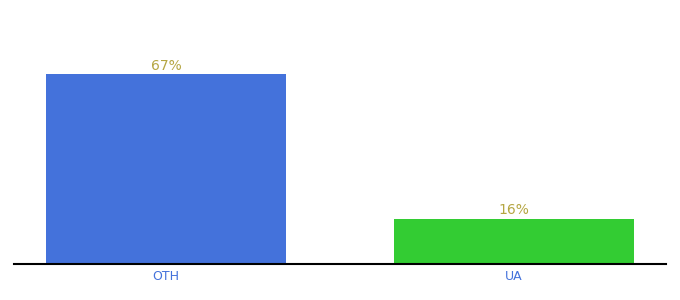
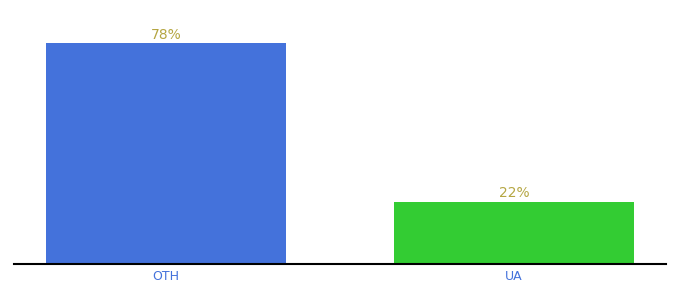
OTH: 67% -> 78%
UA: 16% -> 22%
